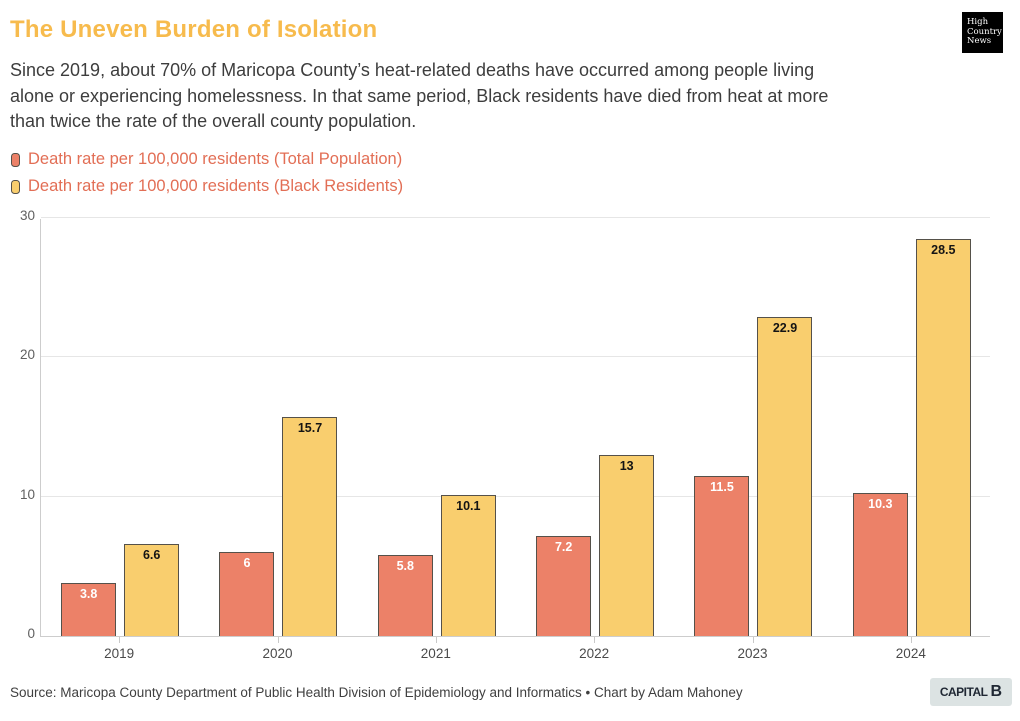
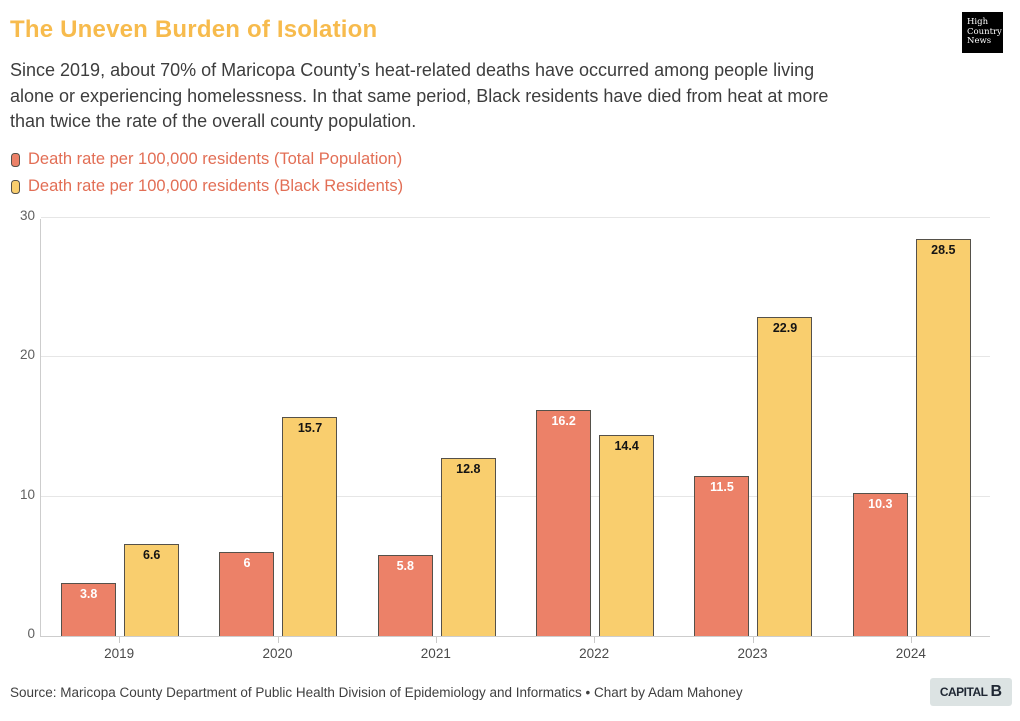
Death rate per 100,000 residents (Black Residents)/2021: 10.1 -> 12.8
Death rate per 100,000 residents (Total Population)/2022: 7.2 -> 16.2
Death rate per 100,000 residents (Black Residents)/2022: 13 -> 14.4
